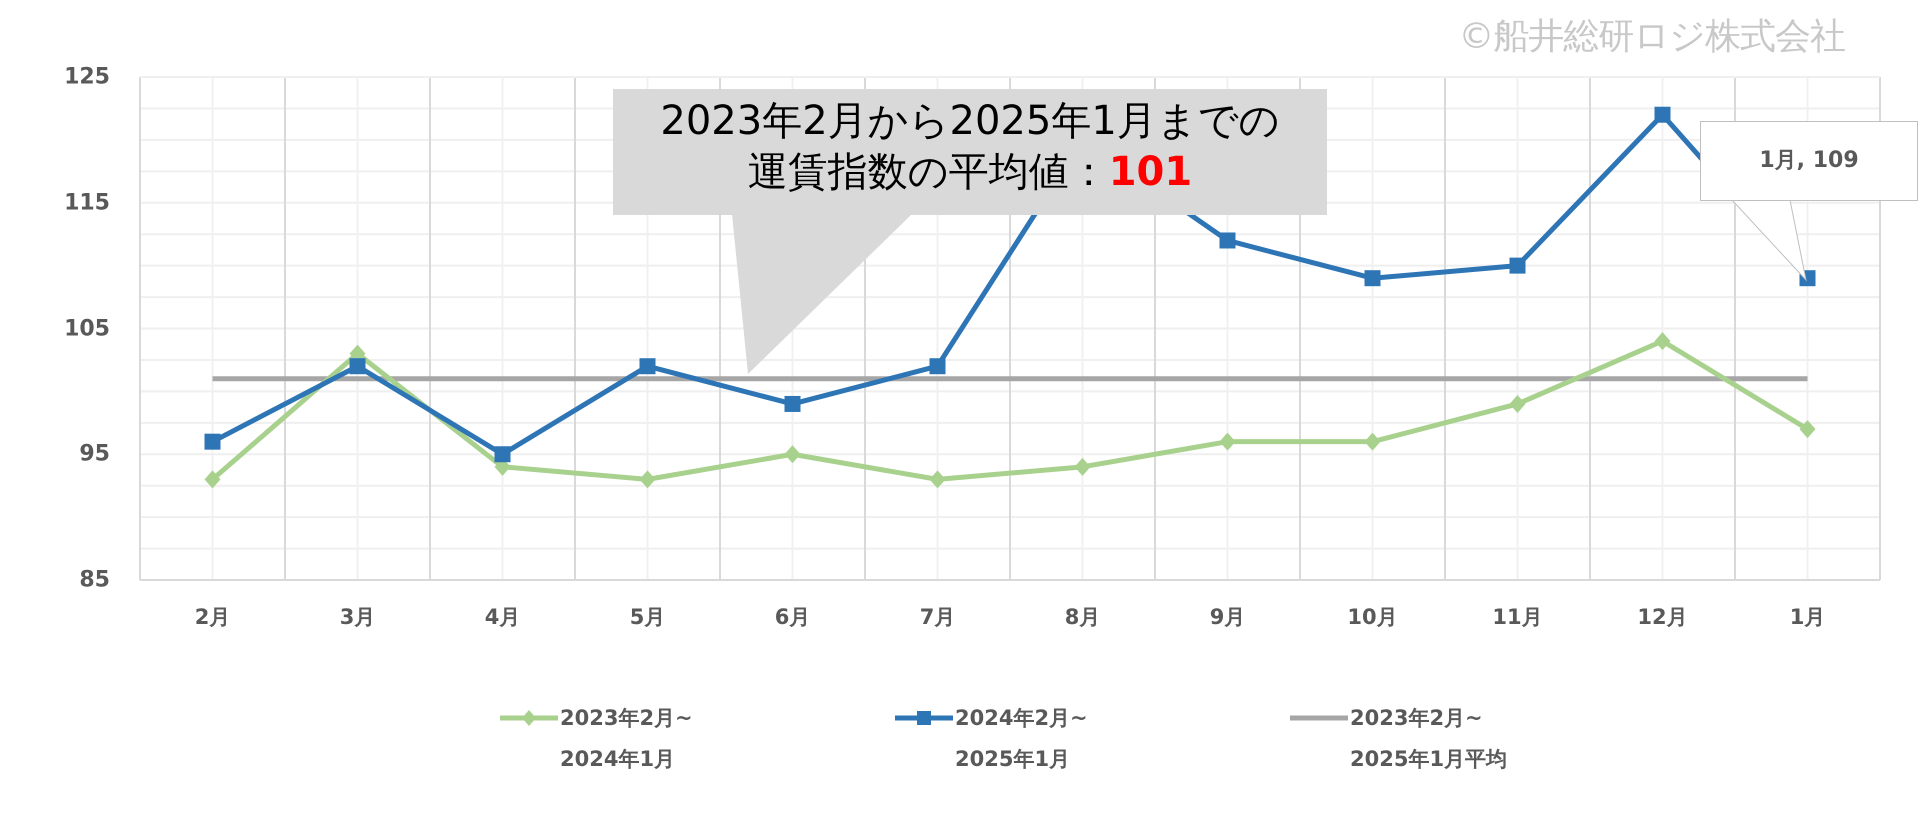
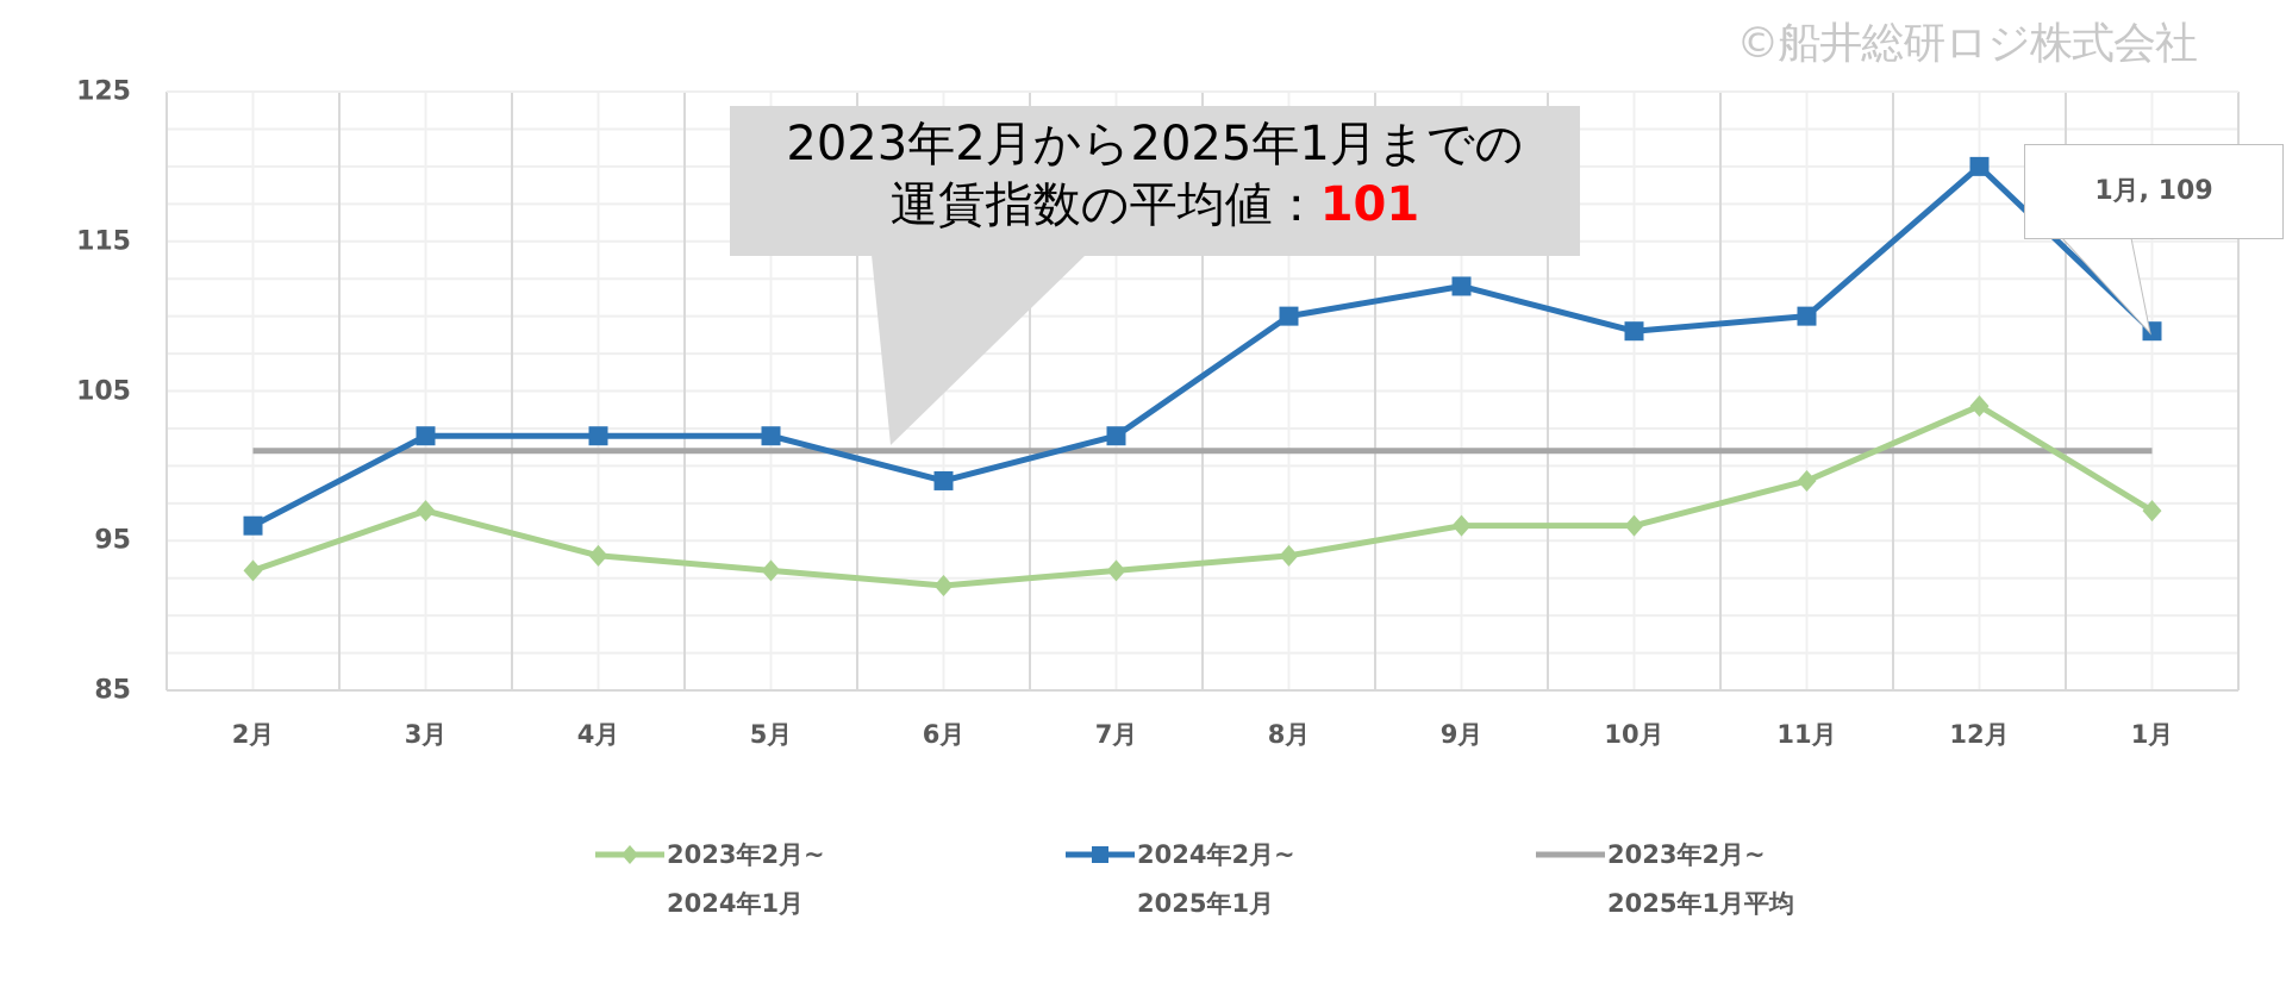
2023年2月~2024年1月/3月: 103 -> 97
2024年2月~2025年1月/4月: 95 -> 102
2023年2月~2024年1月/6月: 95 -> 92
2024年2月~2025年1月/8月: 120 -> 110
2024年2月~2025年1月/12月: 122 -> 120
